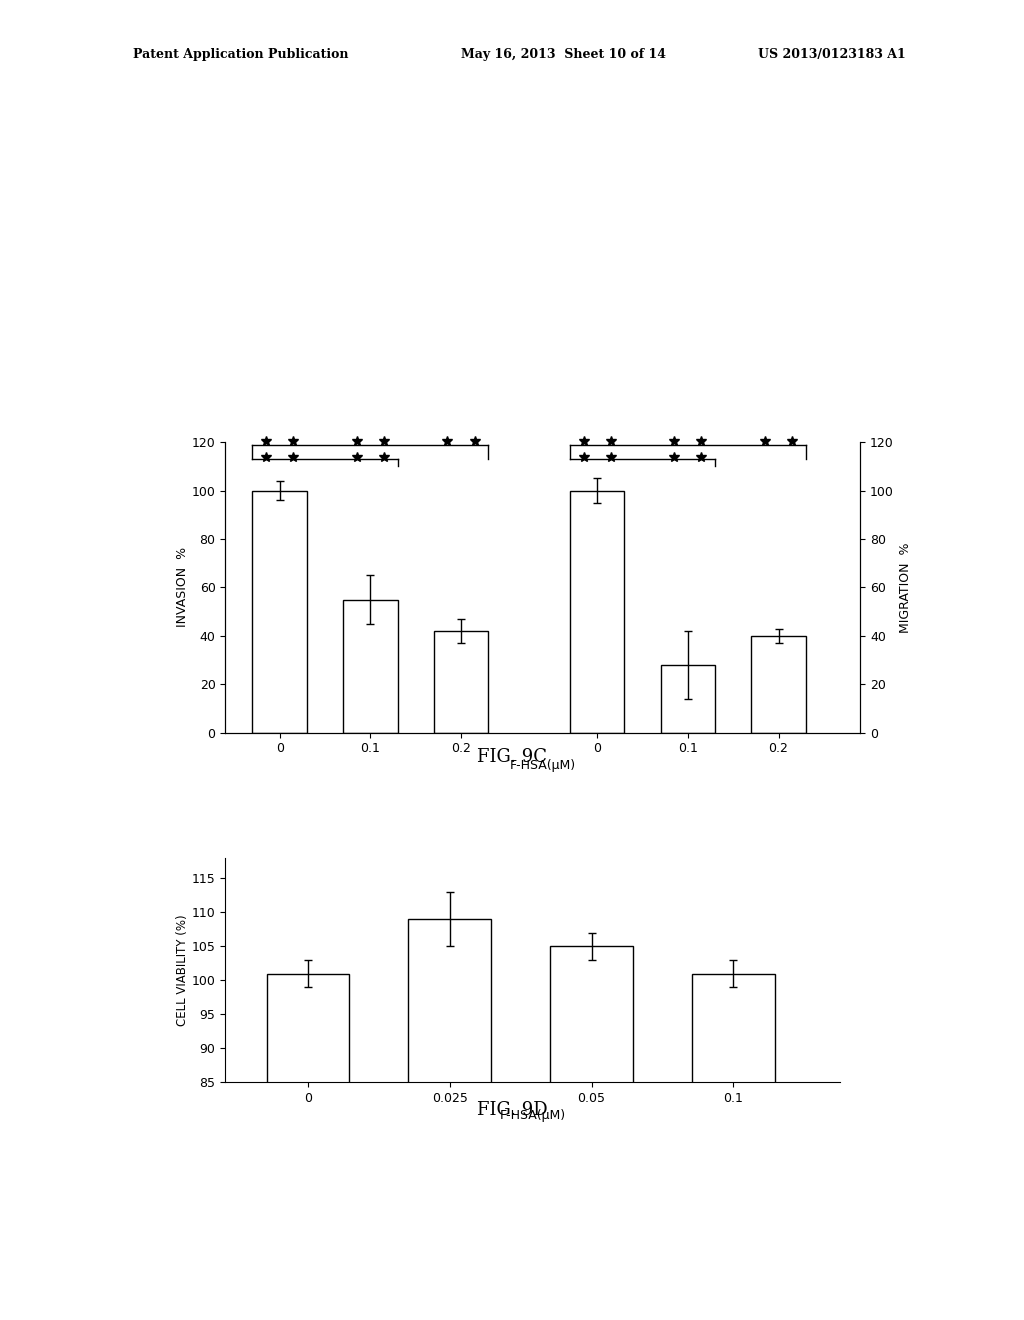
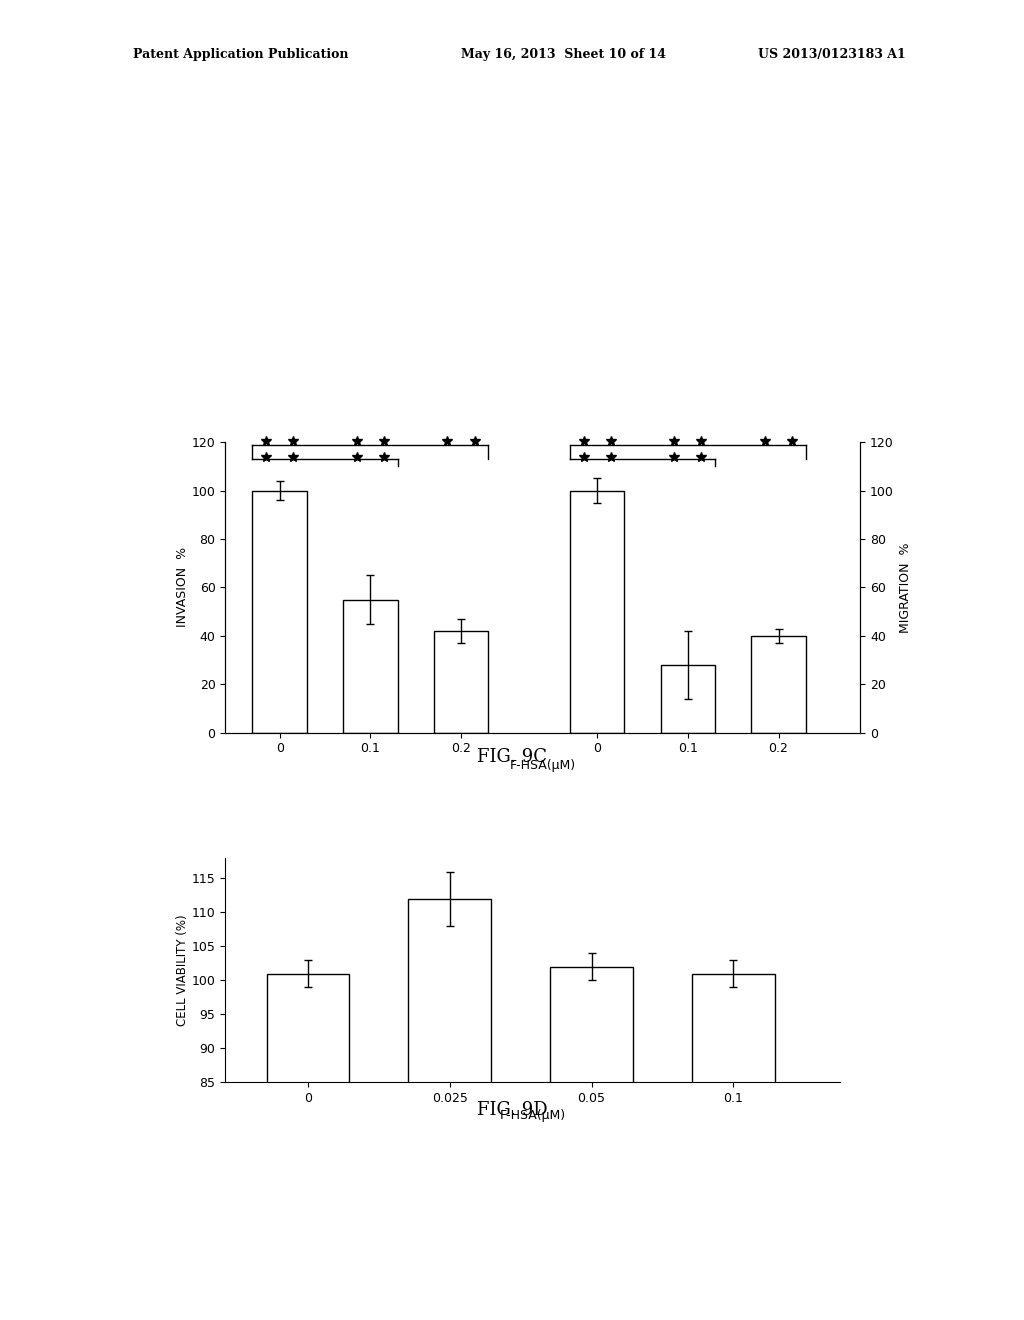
0.025: 109 -> 112
0.05: 105 -> 102
